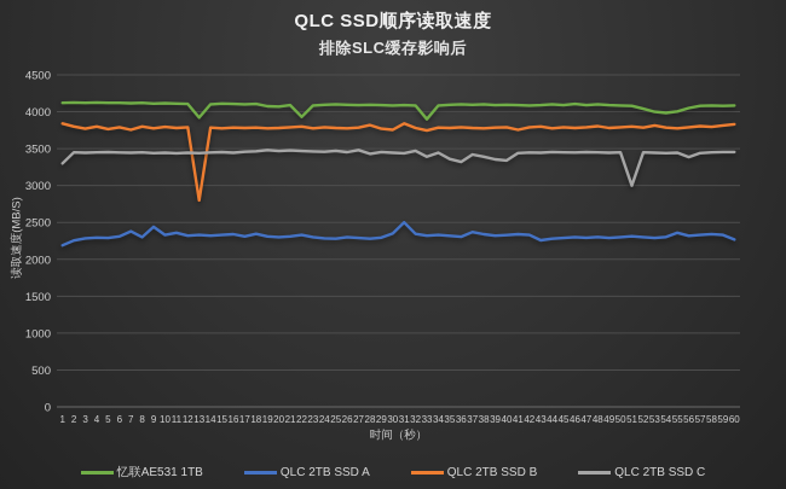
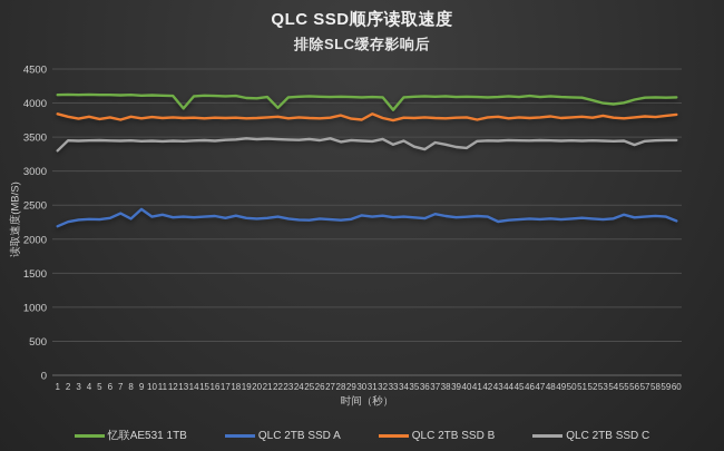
QLC 2TB SSD B/13: 2800 -> 3800
QLC 2TB SSD A/31: 2500 -> 2300
QLC 2TB SSD C/51: 3000 -> 3400
